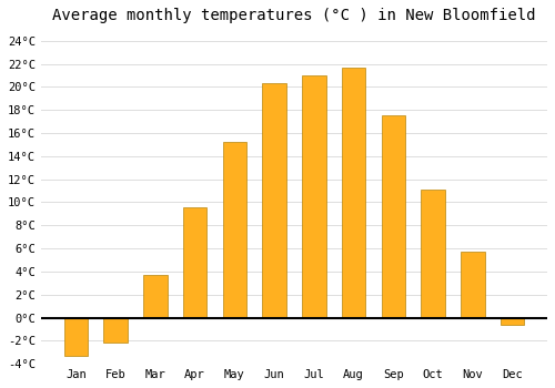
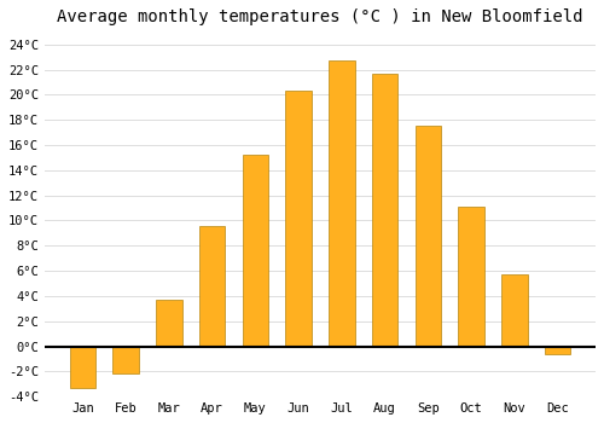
Jul: 21.0°C -> 22.7°C
